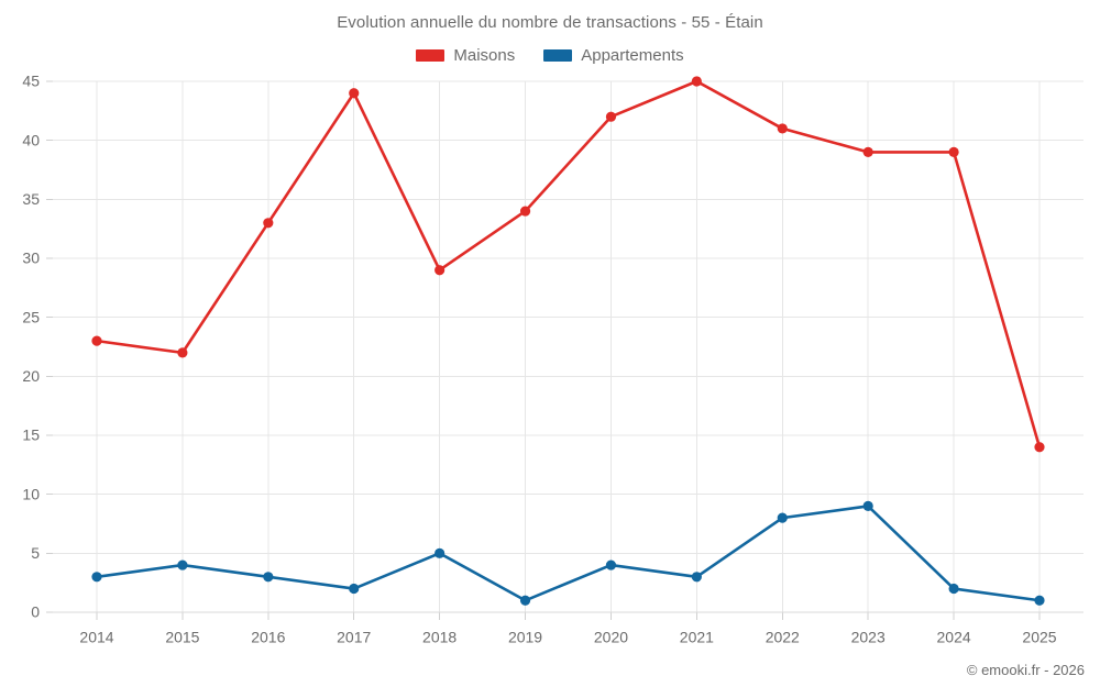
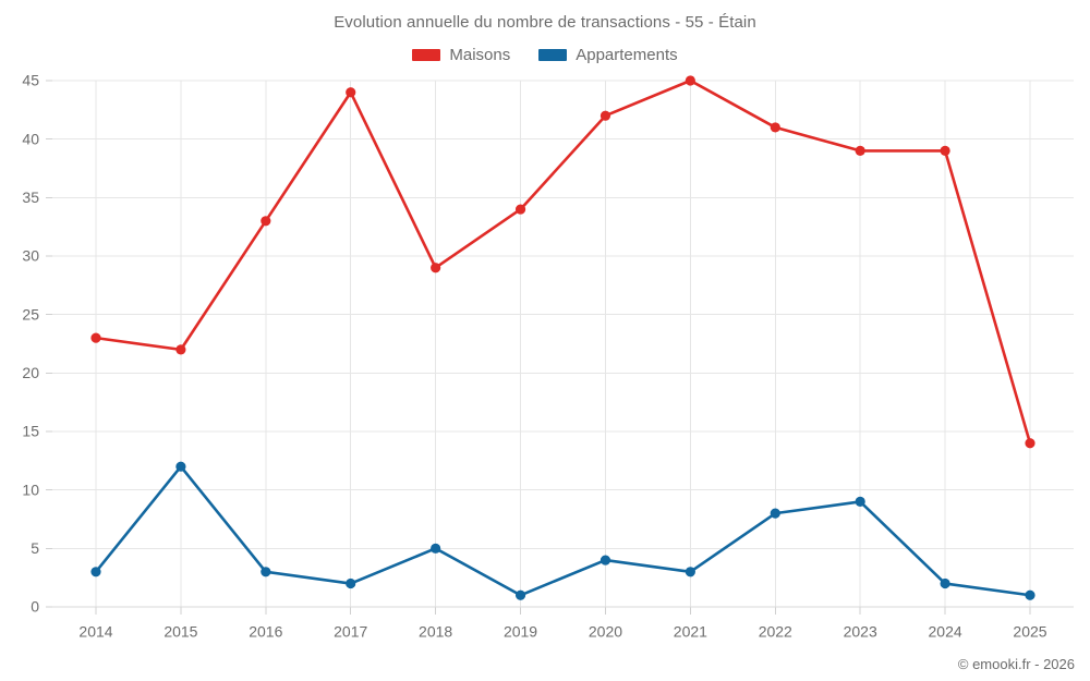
Appartements/2015: 4 -> 12
